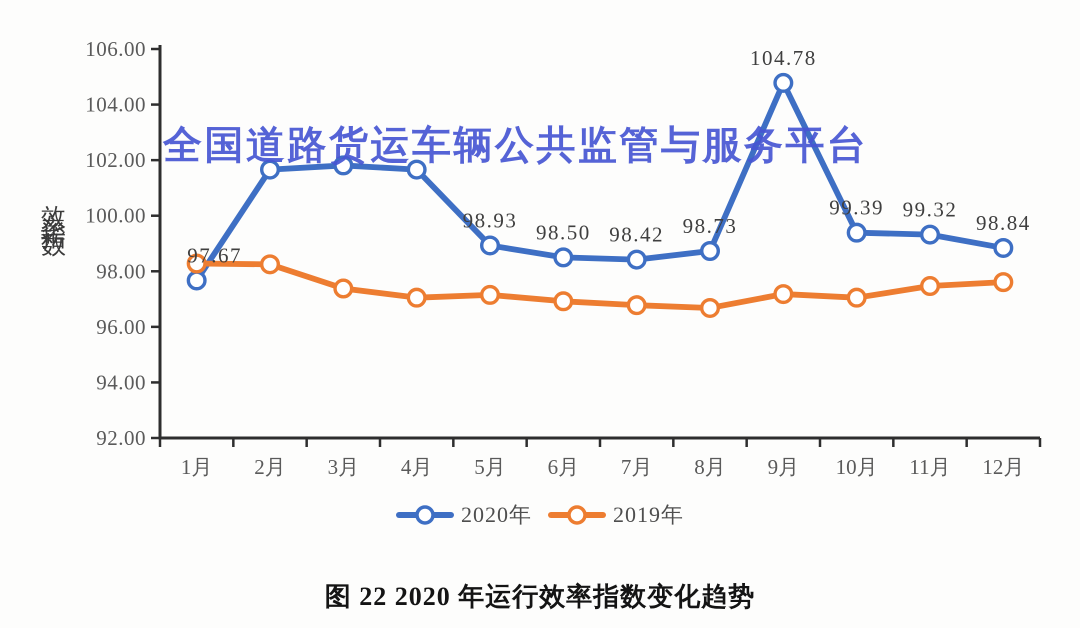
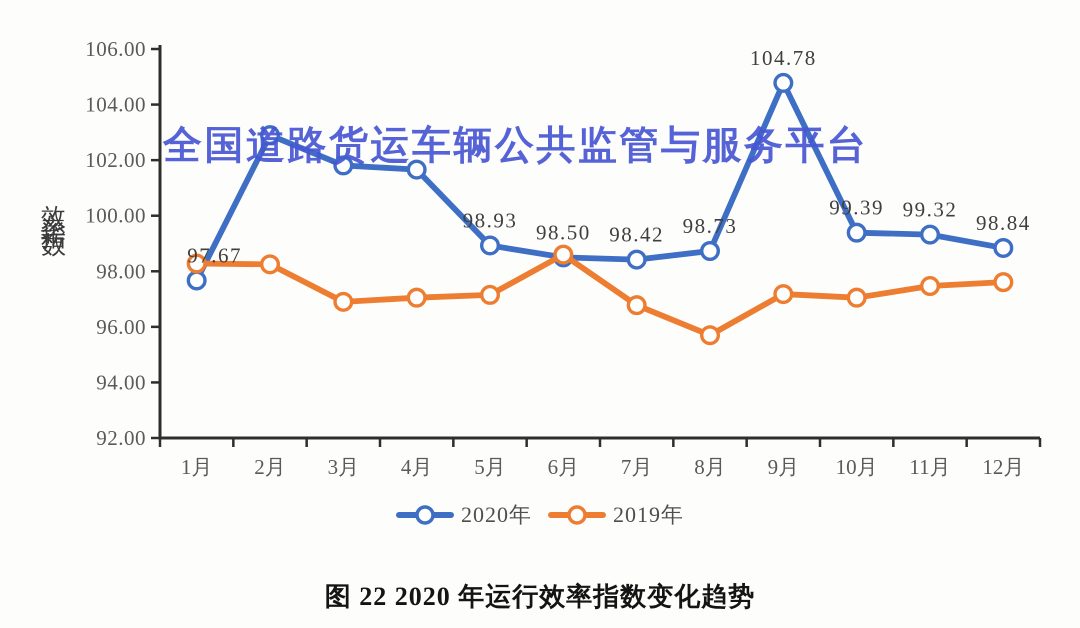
2020年/2月: 101.7 -> 102.9
2019年/3月: 97.4 -> 96.9
2019年/6月: 96.9 -> 98.6
2019年/8月: 96.7 -> 95.7
